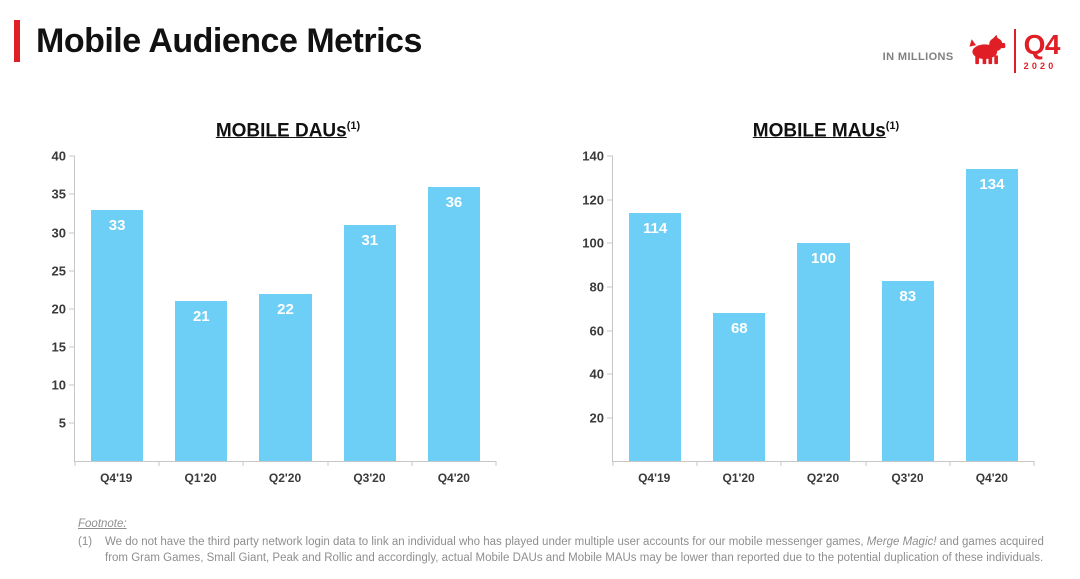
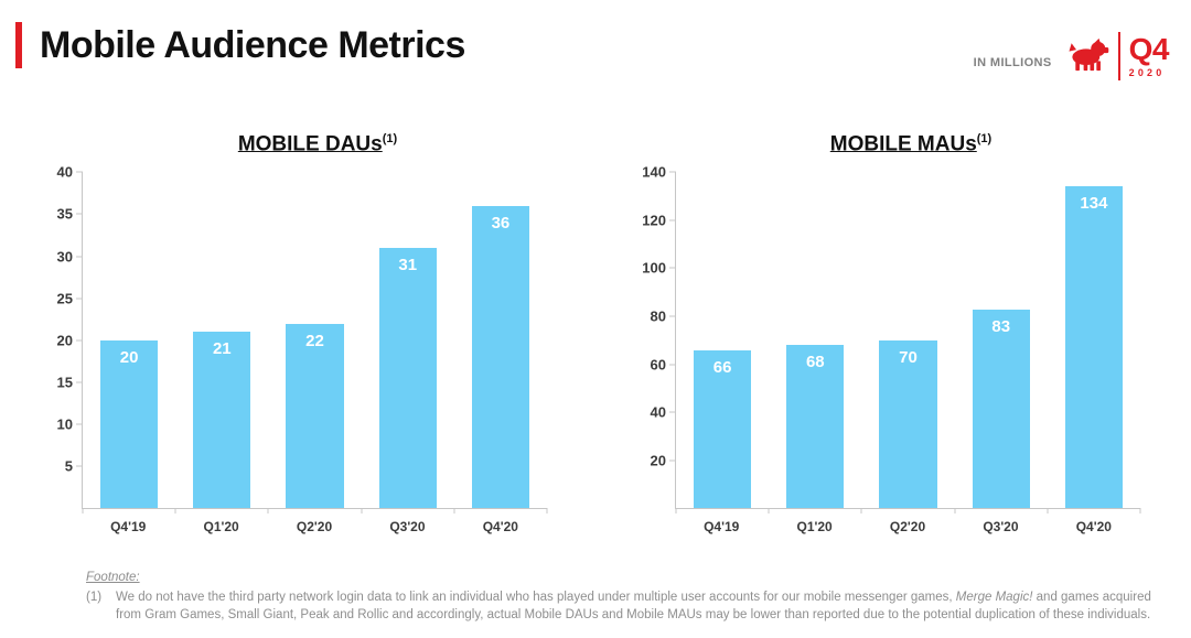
MOBILE DAUs/Q4'19: 33 -> 20
MOBILE MAUs/Q4'19: 114 -> 66
MOBILE MAUs/Q2'20: 100 -> 70
